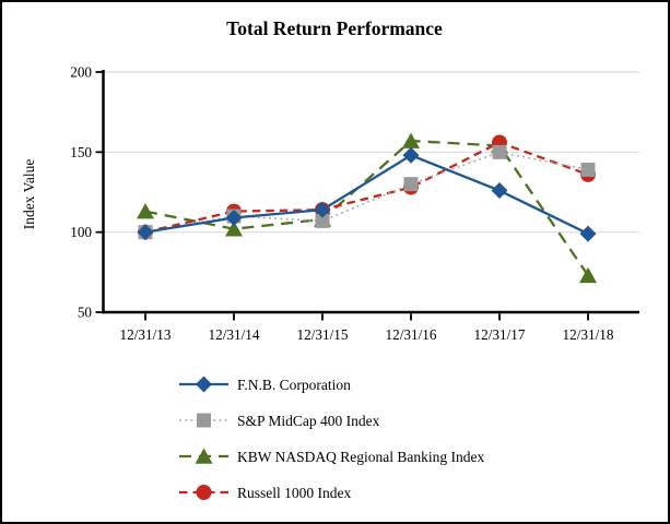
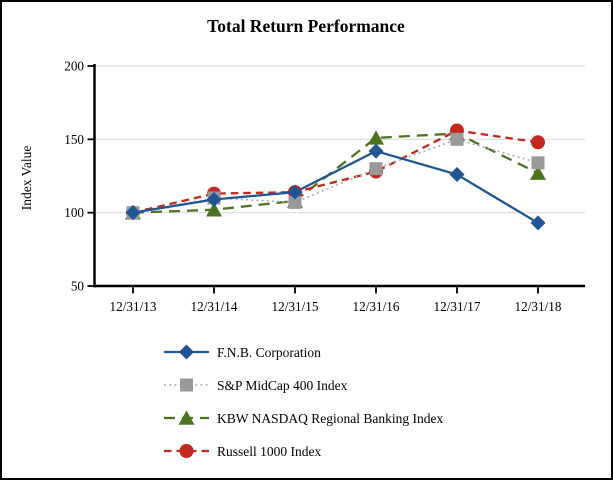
KBW NASDAQ Regional Banking Index/12/31/13: 113 -> 100
F.N.B. Corporation/12/31/16: 148 -> 142
KBW NASDAQ Regional Banking Index/12/31/16: 157 -> 151
F.N.B. Corporation/12/31/18: 99 -> 93
S&P MidCap 400 Index/12/31/18: 139 -> 134
KBW NASDAQ Regional Banking Index/12/31/18: 73 -> 127
Russell 1000 Index/12/31/18: 136 -> 148
